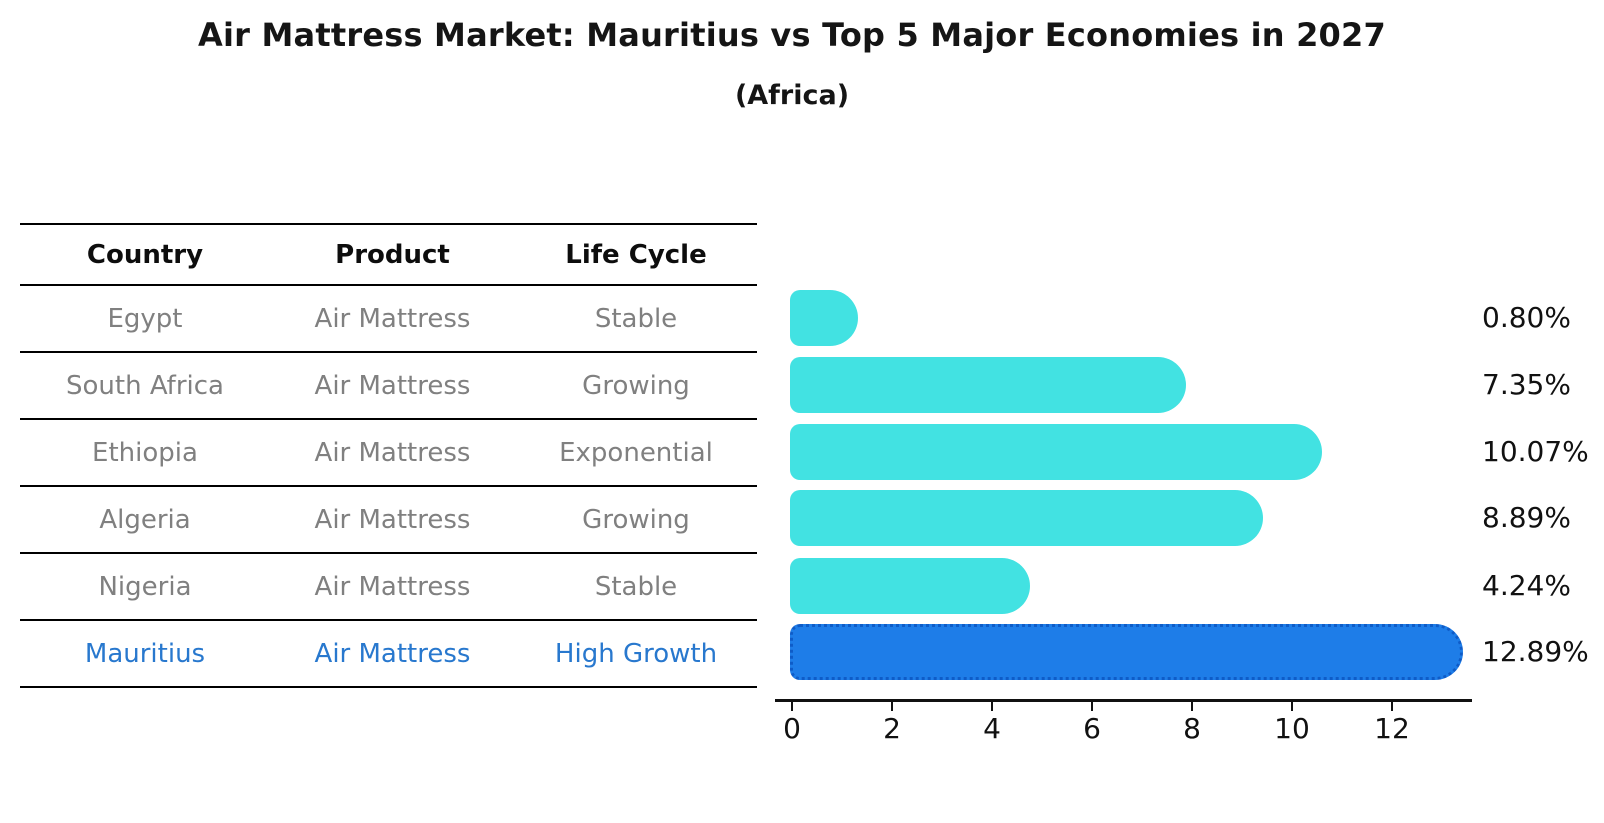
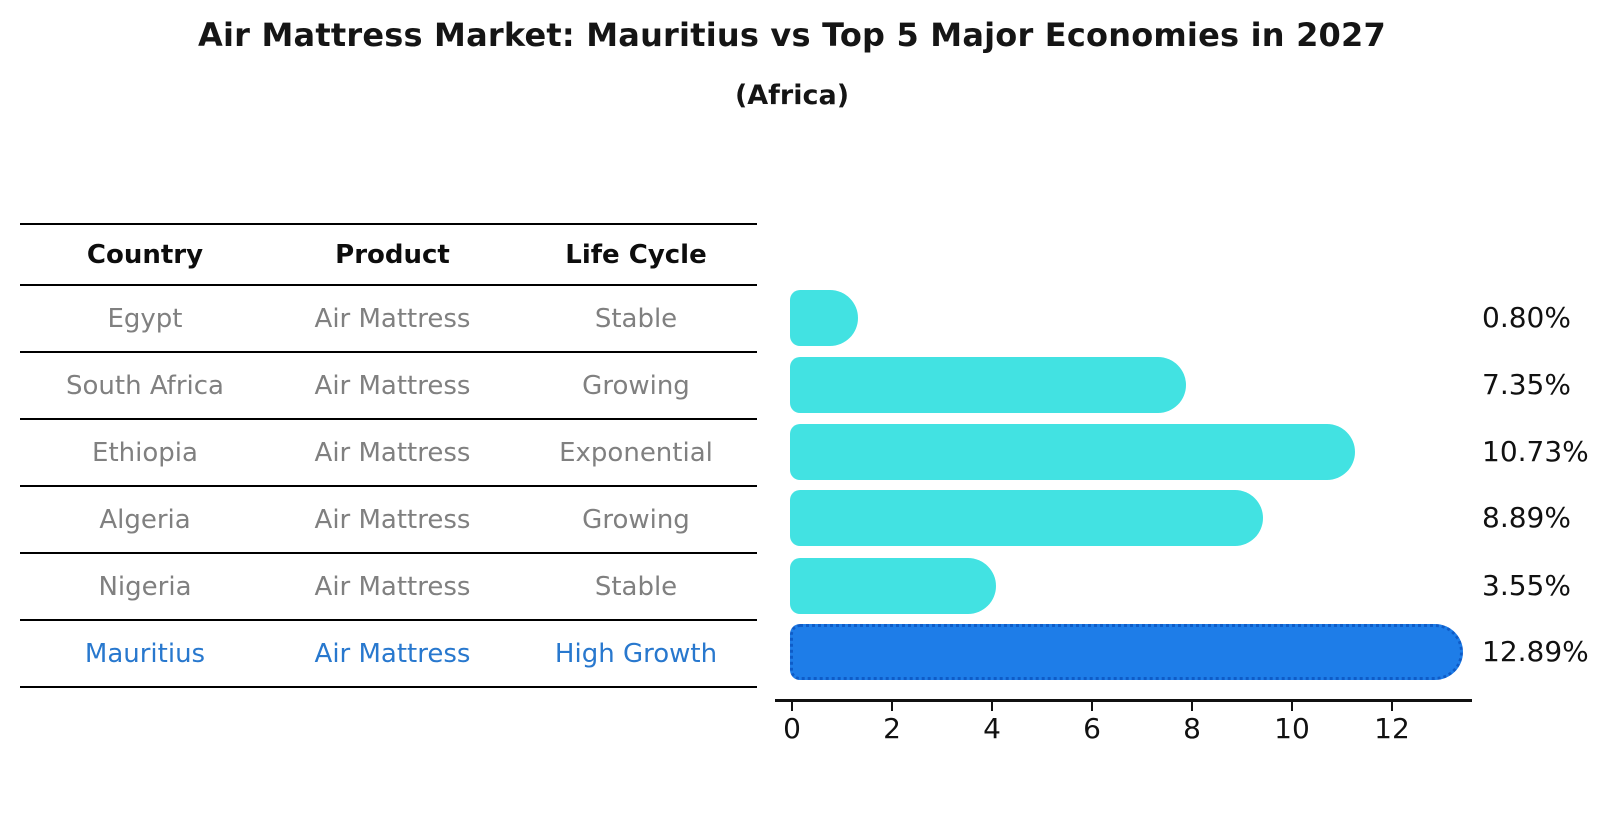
Ethiopia: 10.07% -> 10.73%
Nigeria: 4.24% -> 3.55%
